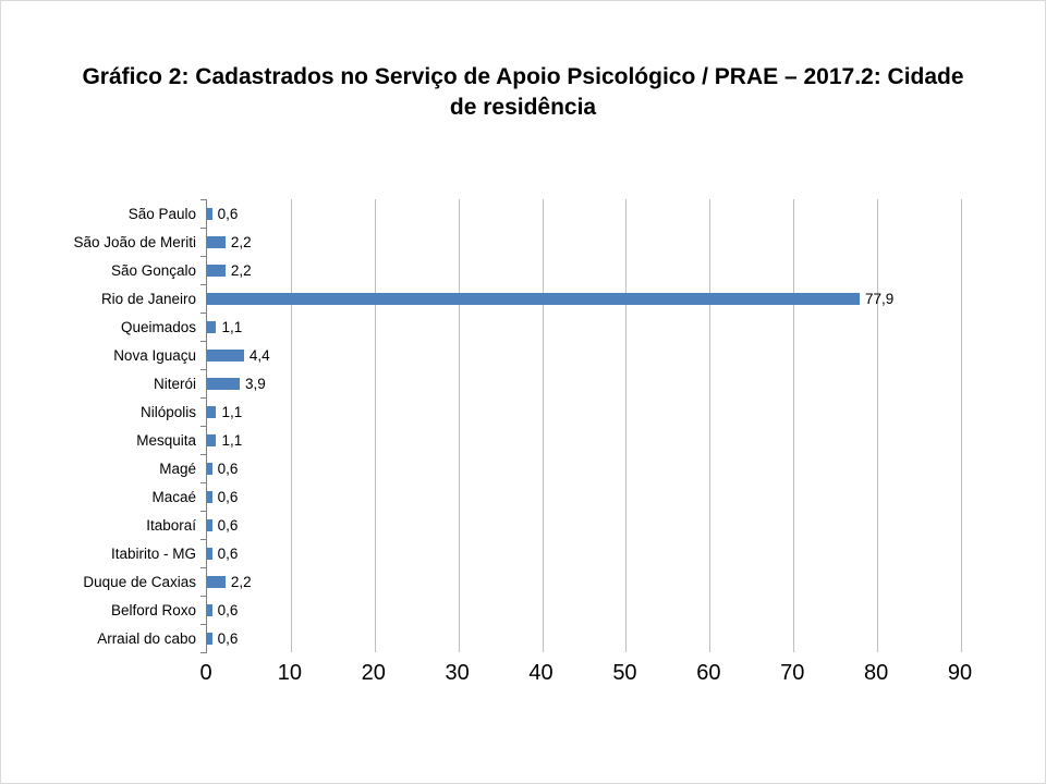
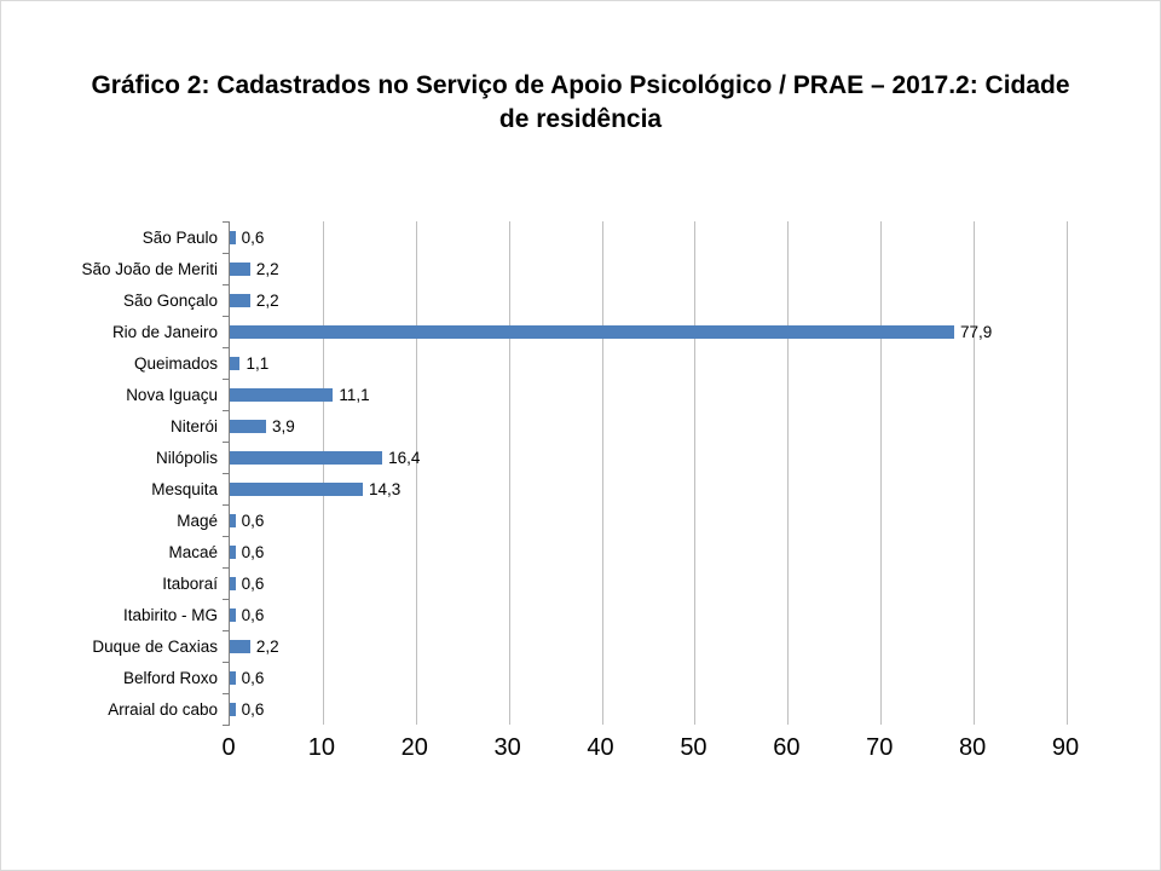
Nova Iguaçu: 4,4 -> 11,1
Nilópolis: 1,1 -> 16,4
Mesquita: 1,1 -> 14,3
